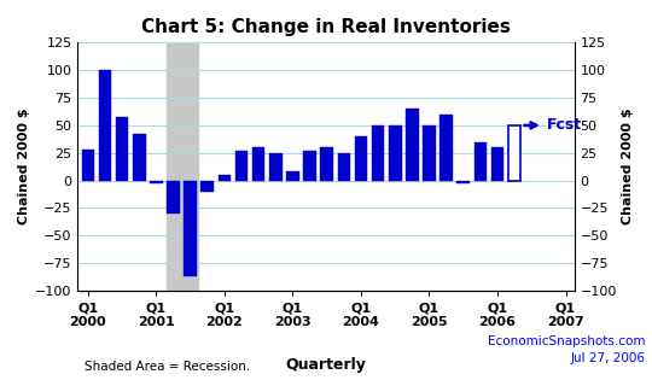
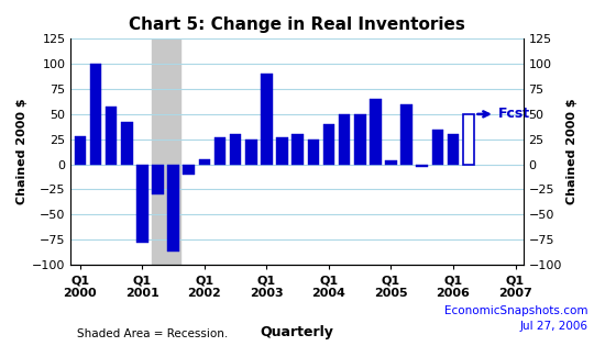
Q1 2001: -3 -> -78
Q1 2003: 8 -> 90
Q1 2005: 50 -> 4
